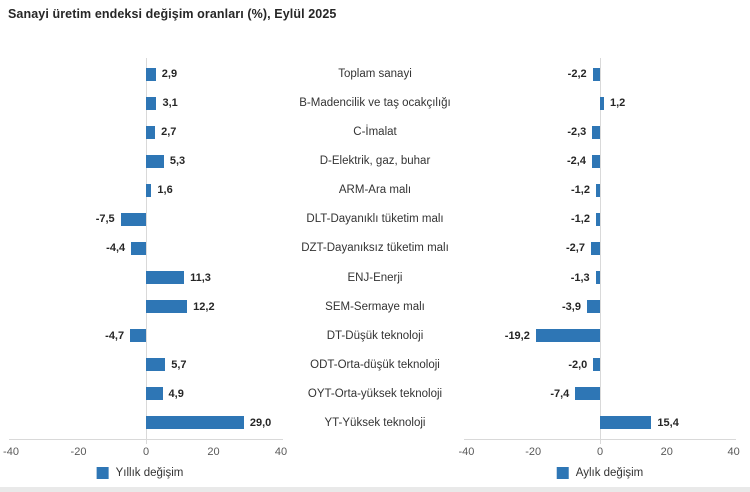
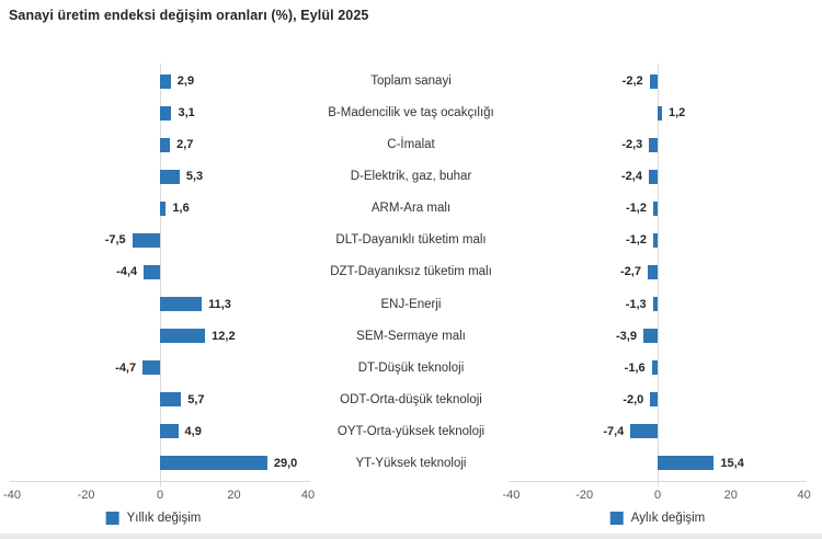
Aylık değişim/DT-Düşük teknoloji: -19,2 -> -1,6
